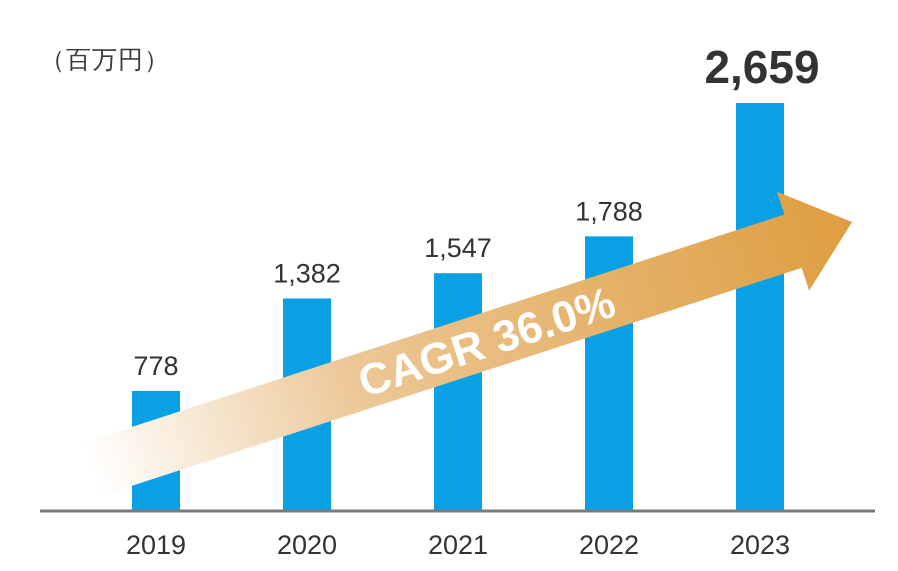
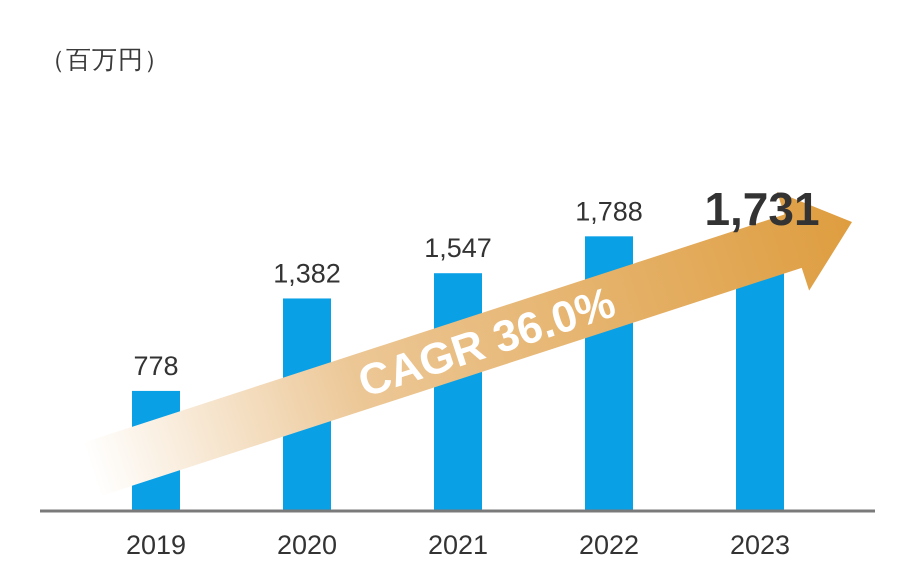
2023: 2,659 -> 1,731
